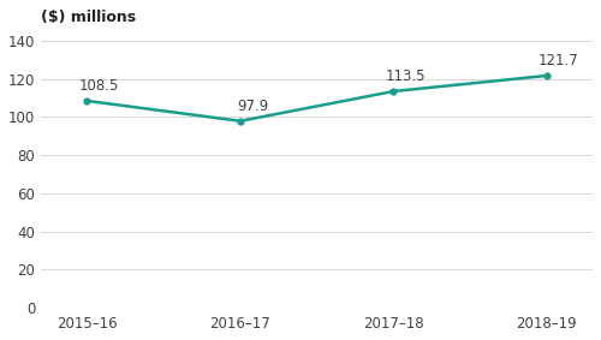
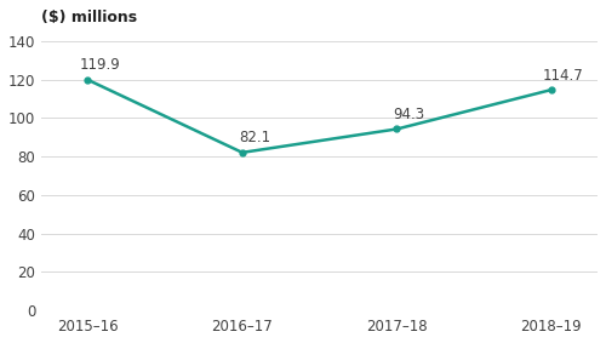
2015–16: 108.5 -> 119.9
2016–17: 97.9 -> 82.1
2017–18: 113.5 -> 94.3
2018–19: 121.7 -> 114.7
